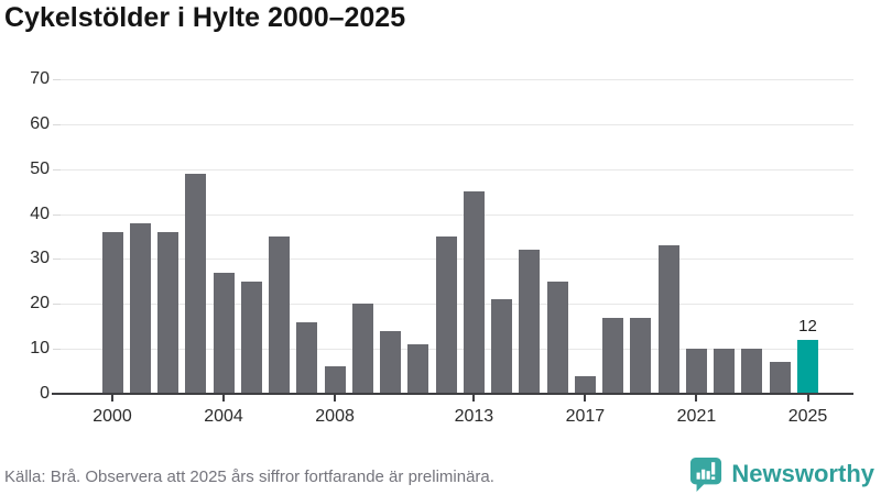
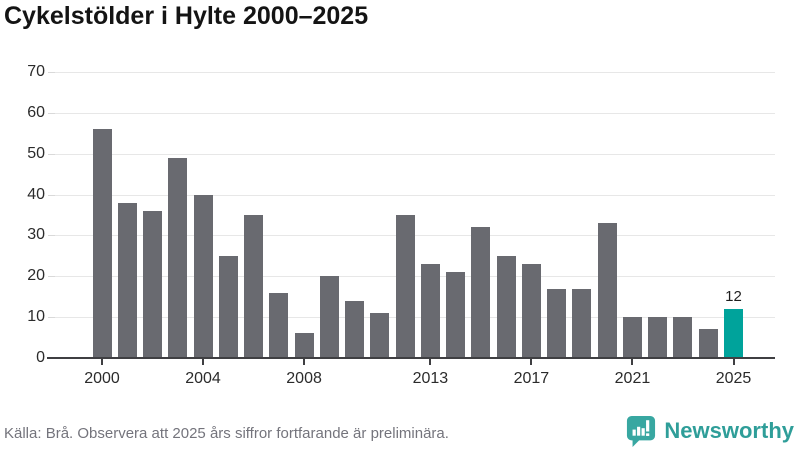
2000: 36 -> 56
2004: 27 -> 40
2013: 45 -> 23
2017: 4 -> 23
